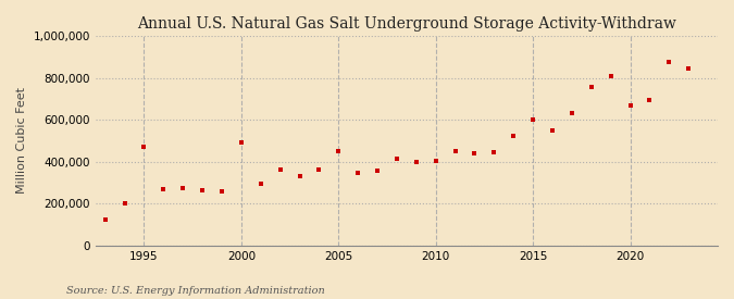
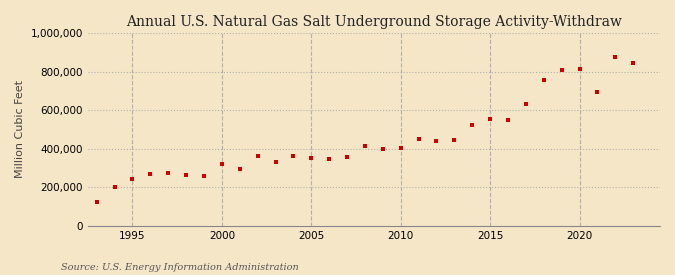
1995: 470,000 -> 240,000
2000: 490,000 -> 320,000
2005: 450,000 -> 350,000
2015: 600,000 -> 560,000
2020: 670,000 -> 820,000
